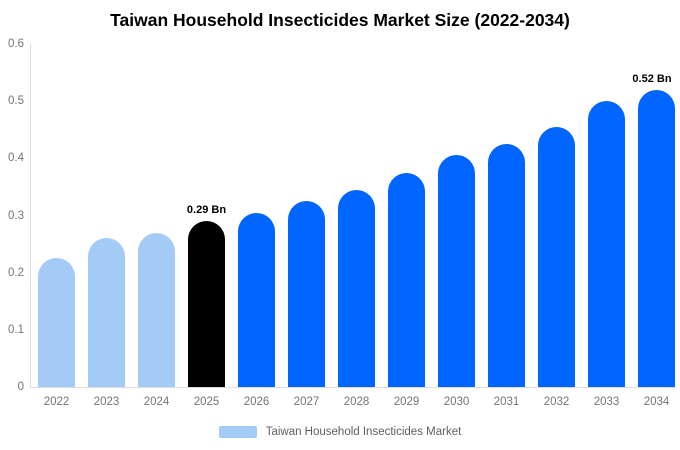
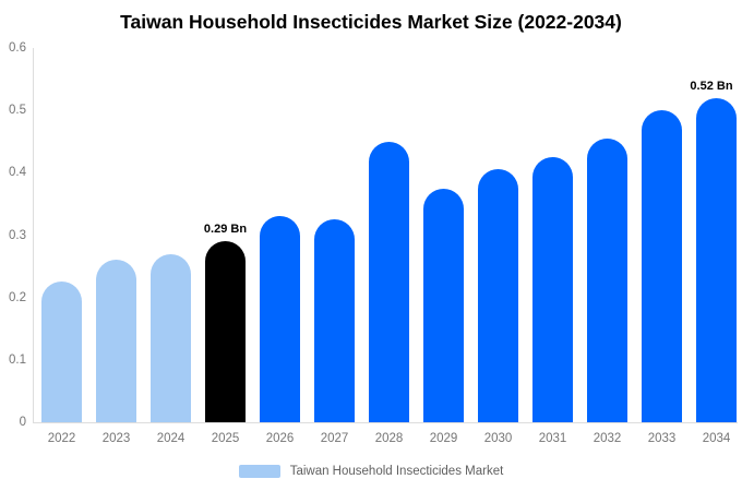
2026: 0.30 -> 0.33
2028: 0.34 -> 0.45
